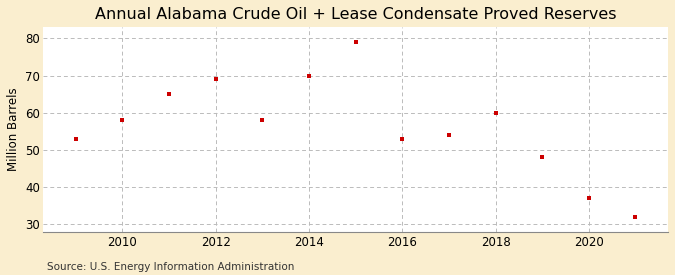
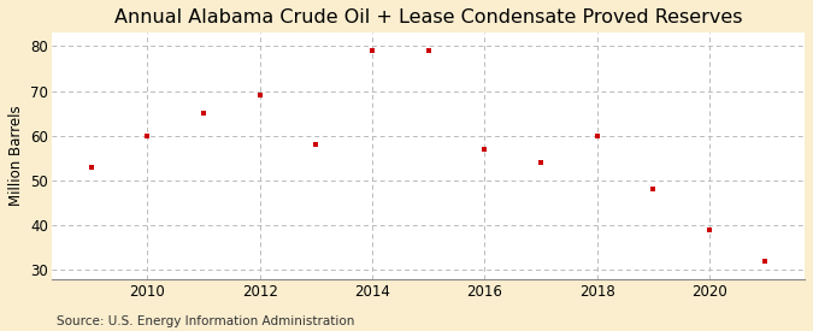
2010: 58 -> 60
2014: 70 -> 79
2016: 53 -> 57
2020: 37 -> 39
